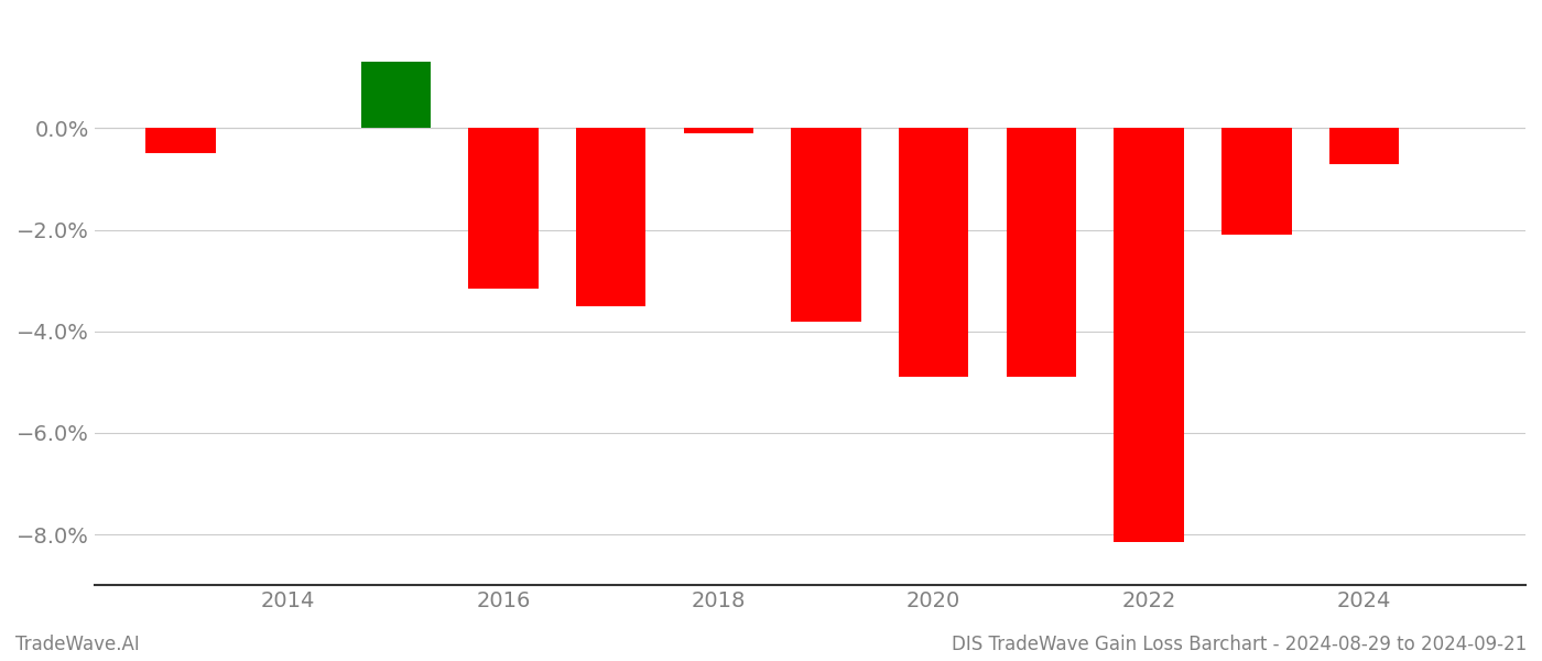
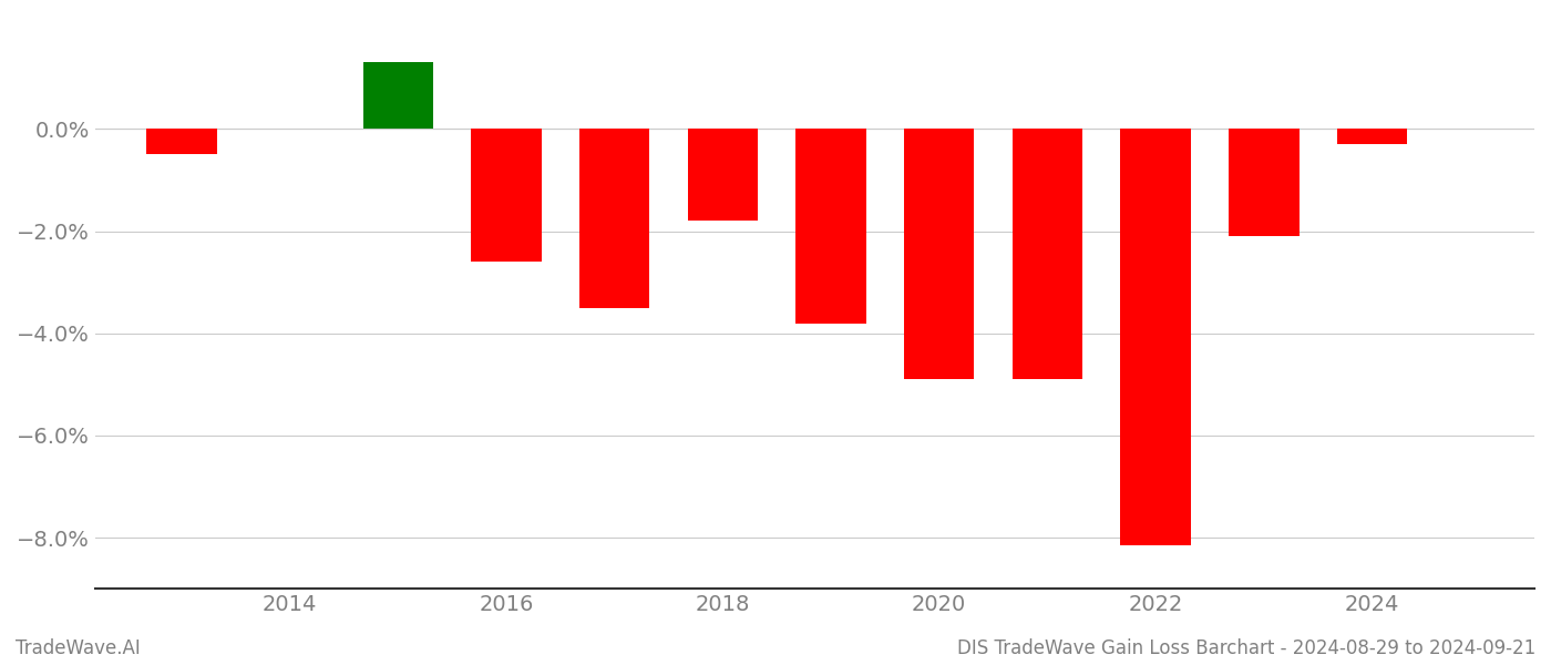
2016: -3.15% -> -2.60%
2018: -0.10% -> -1.80%
2024: -0.70% -> -0.30%
